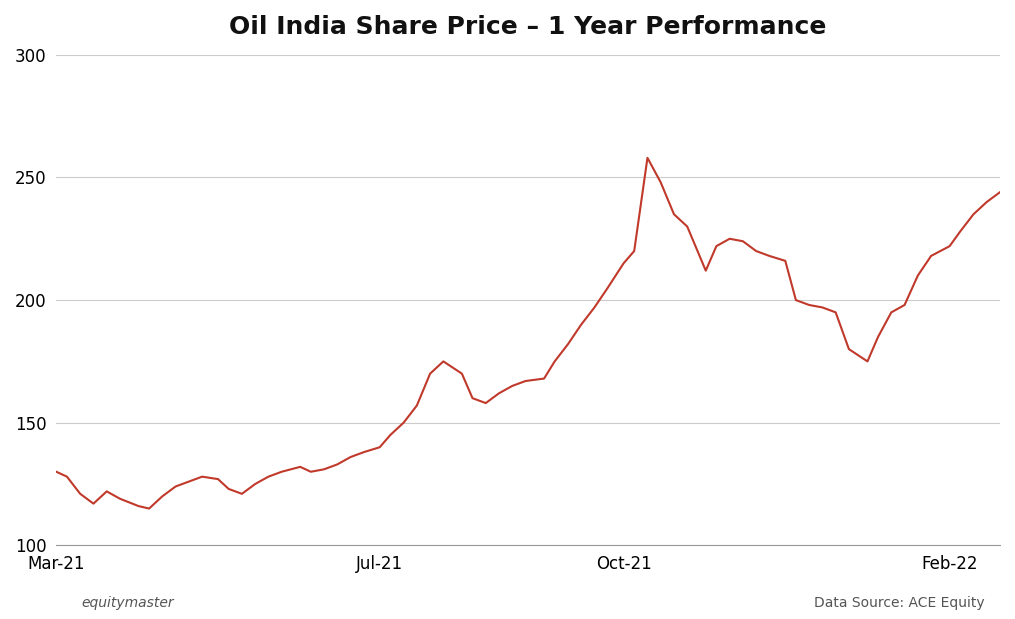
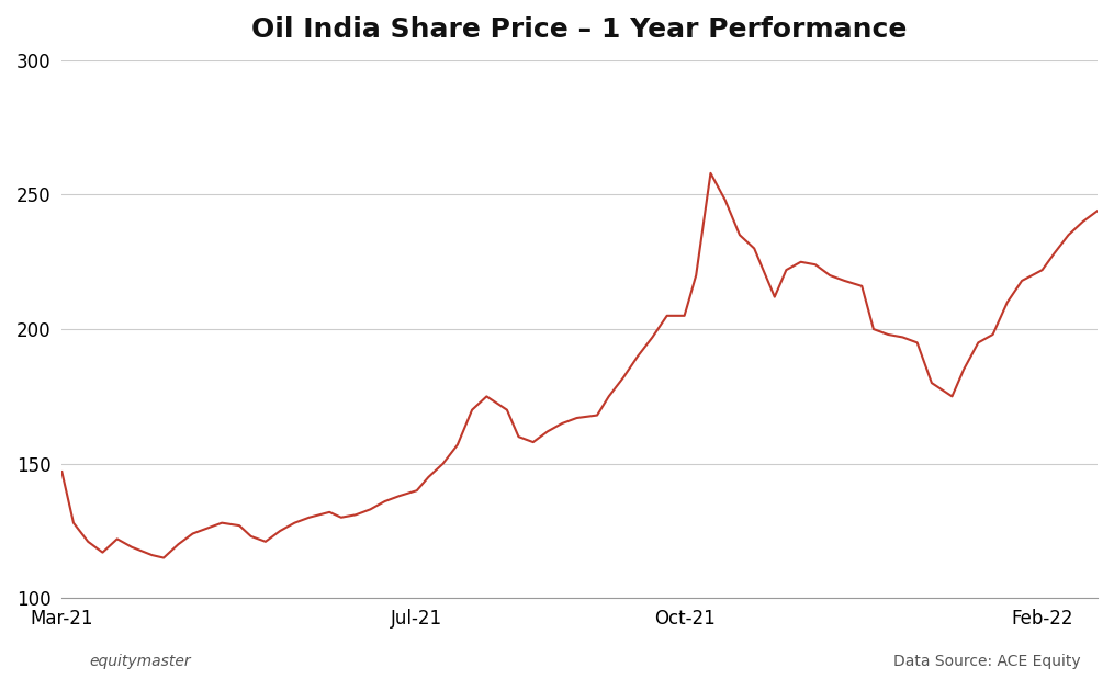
Mar-21: 130 -> 147
Oct-21: 215 -> 205
